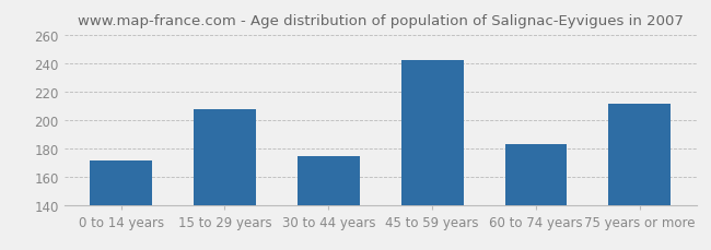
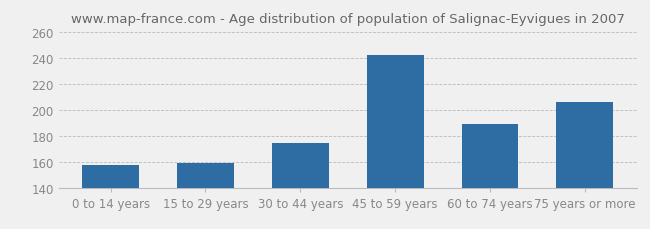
0 to 14 years: 171 -> 157
15 to 29 years: 207 -> 159
60 to 74 years: 183 -> 189
75 years or more: 211 -> 206
